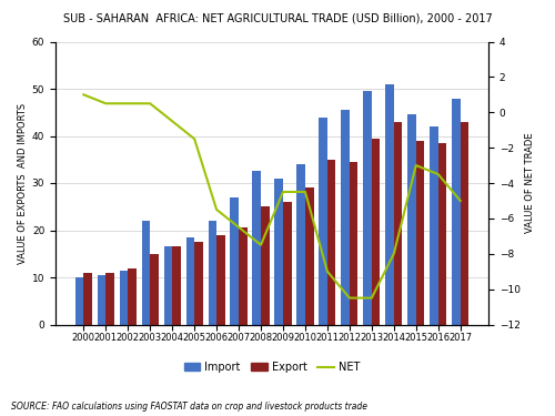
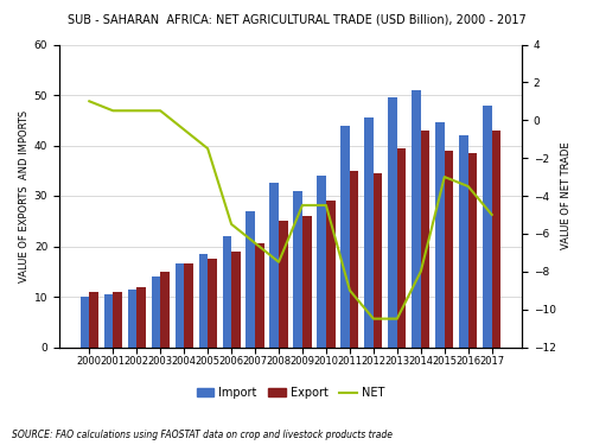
Import/2003: 22.0 -> 14.0
